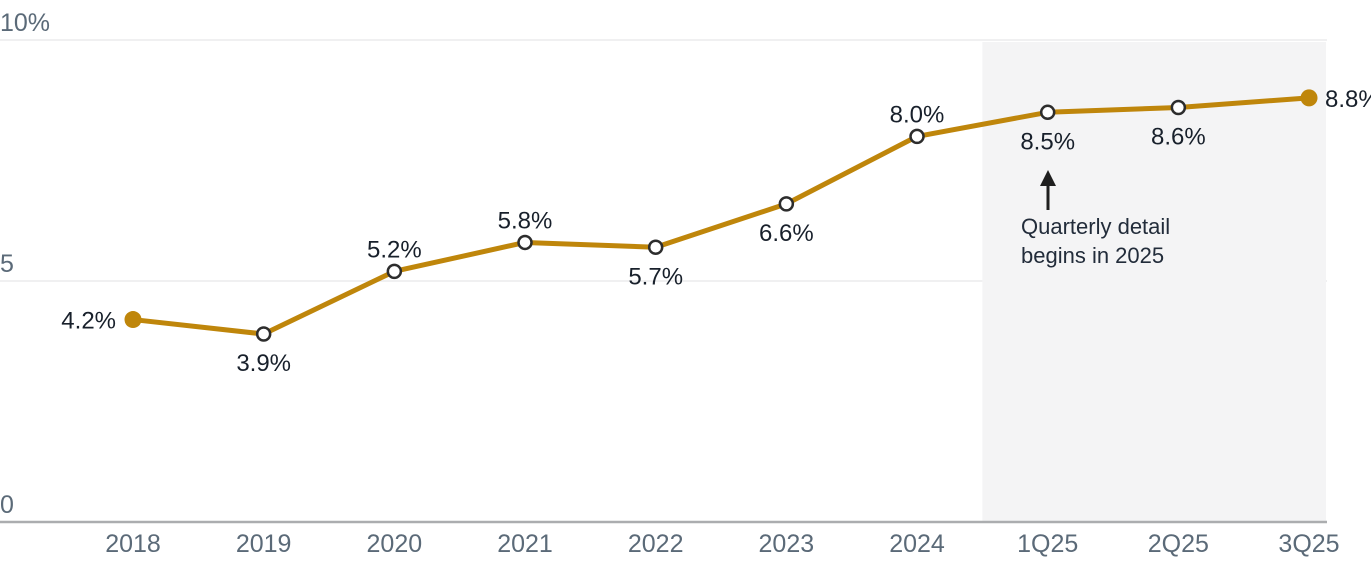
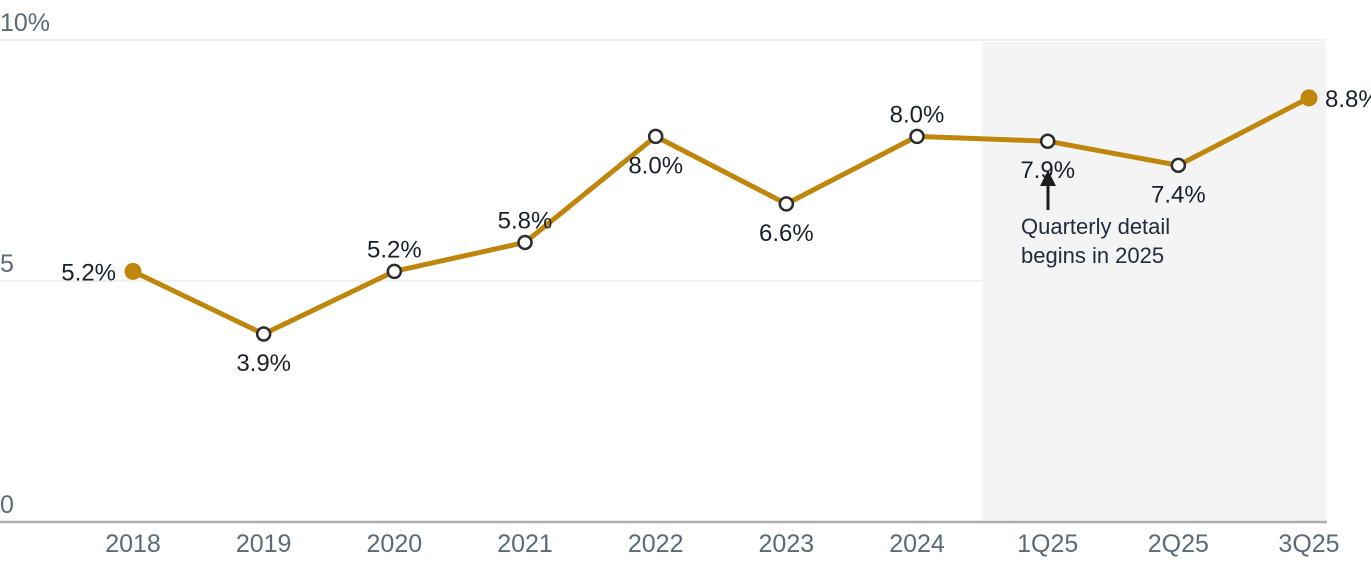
2018: 4.2% -> 5.2%
2022: 5.7% -> 8.0%
1Q25: 8.5% -> 7.9%
2Q25: 8.6% -> 7.4%
